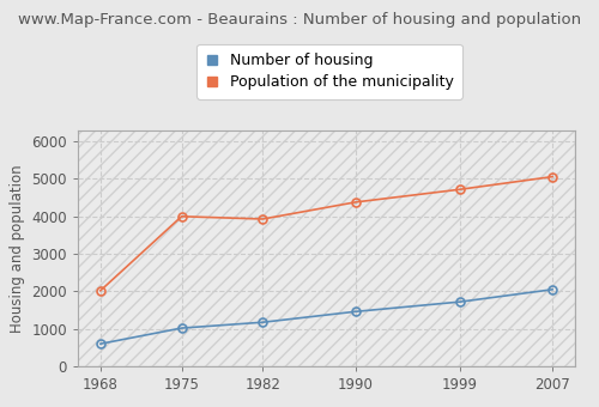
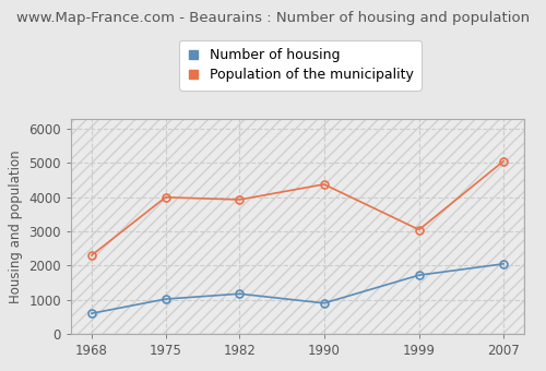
Population of the municipality/1968: 2020 -> 2300
Number of housing/1990: 1460 -> 900
Population of the municipality/1999: 4720 -> 3050
